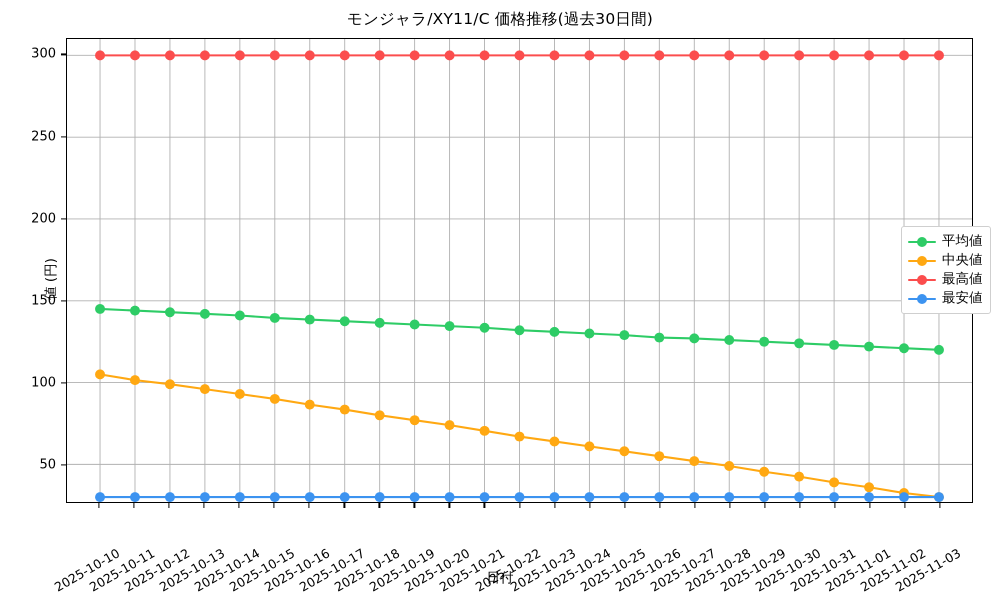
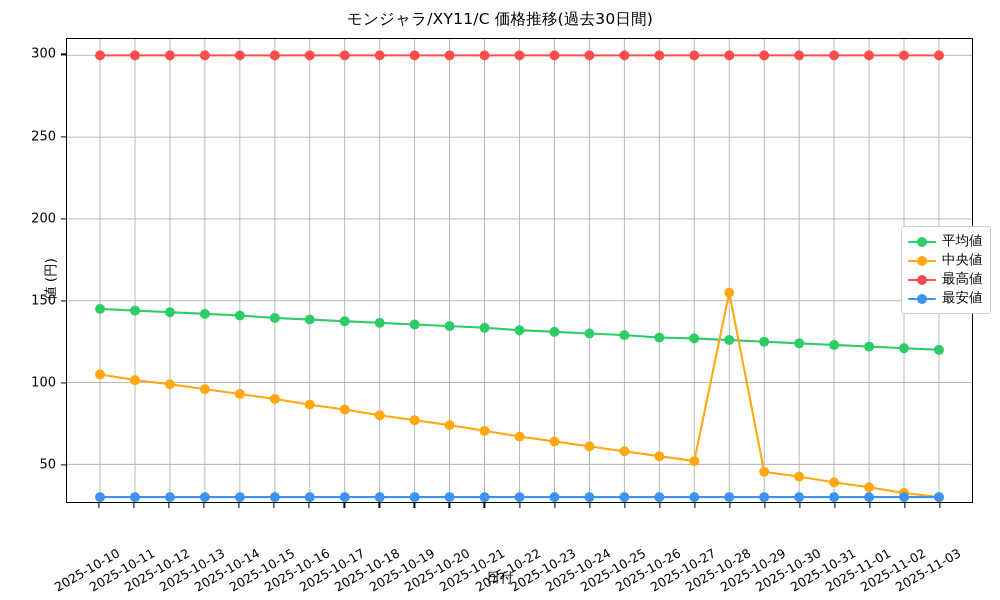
中央値/2025-10-28: 49 -> 155
